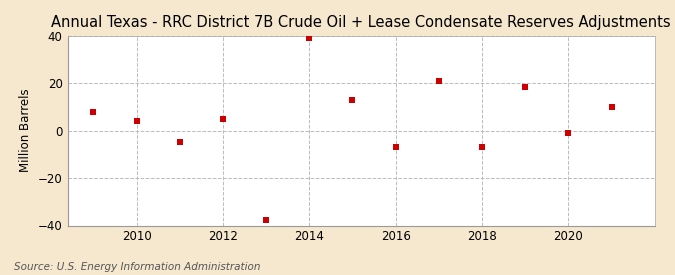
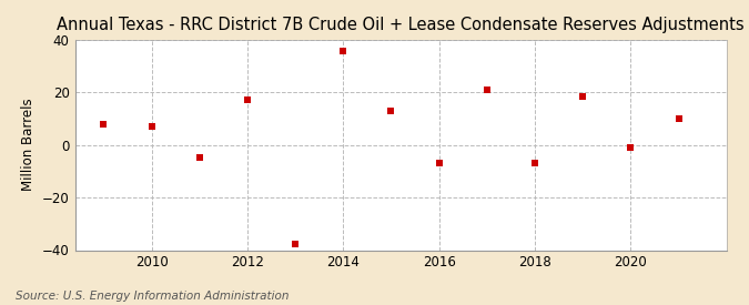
2010: 4.0 -> 7.0
2012: 5.0 -> 17.0
2014: 39.0 -> 35.5
